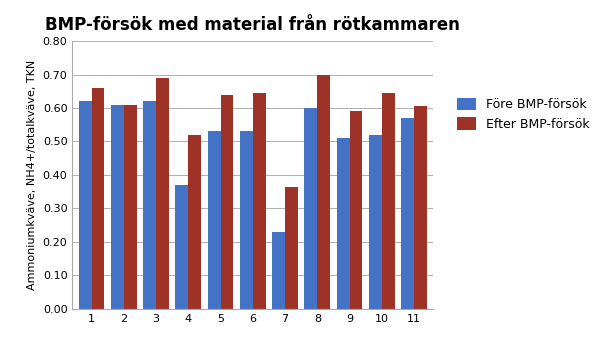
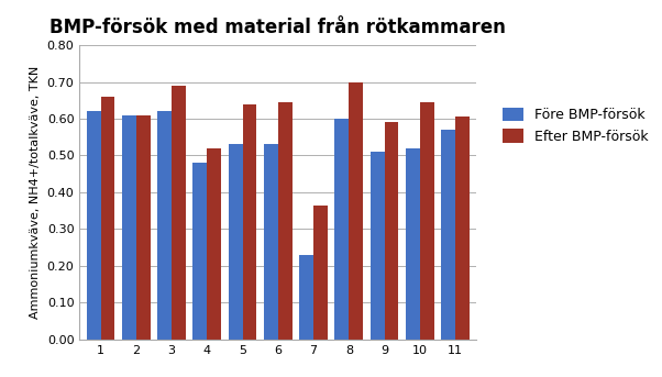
Före BMP-försök/4: 0.37 -> 0.48
